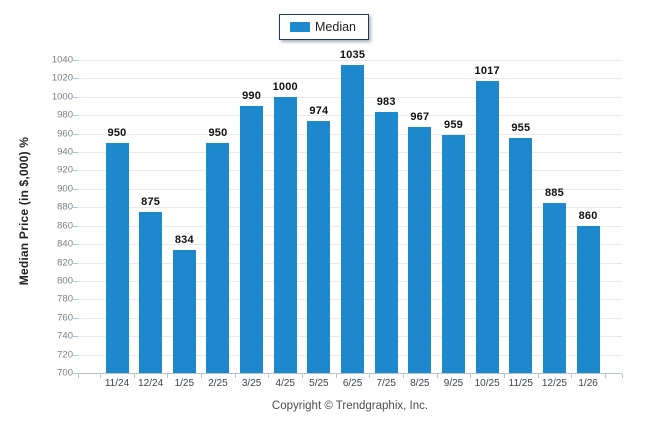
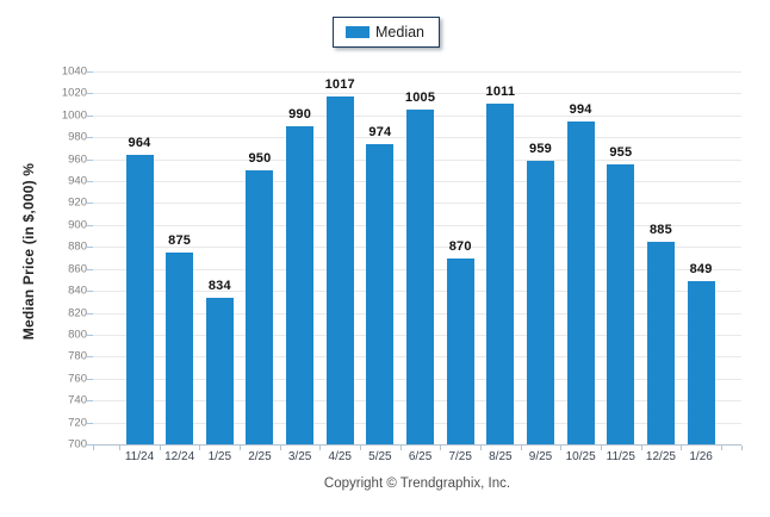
11/24: 950 -> 964
4/25: 1000 -> 1017
6/25: 1035 -> 1005
7/25: 983 -> 870
8/25: 967 -> 1011
10/25: 1017 -> 994
1/26: 860 -> 849
